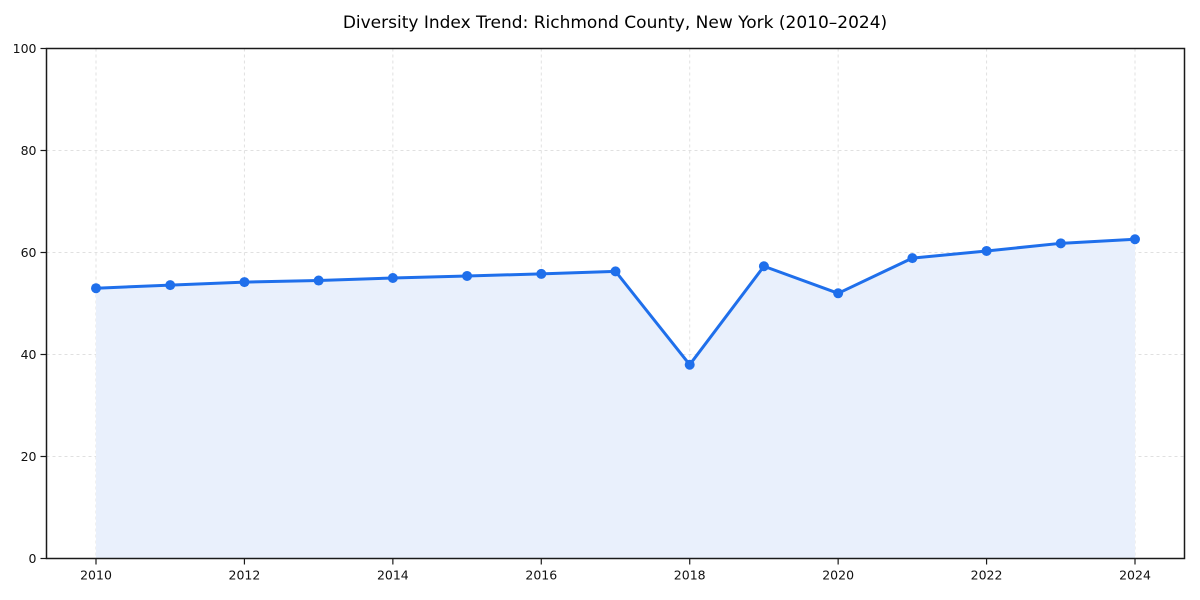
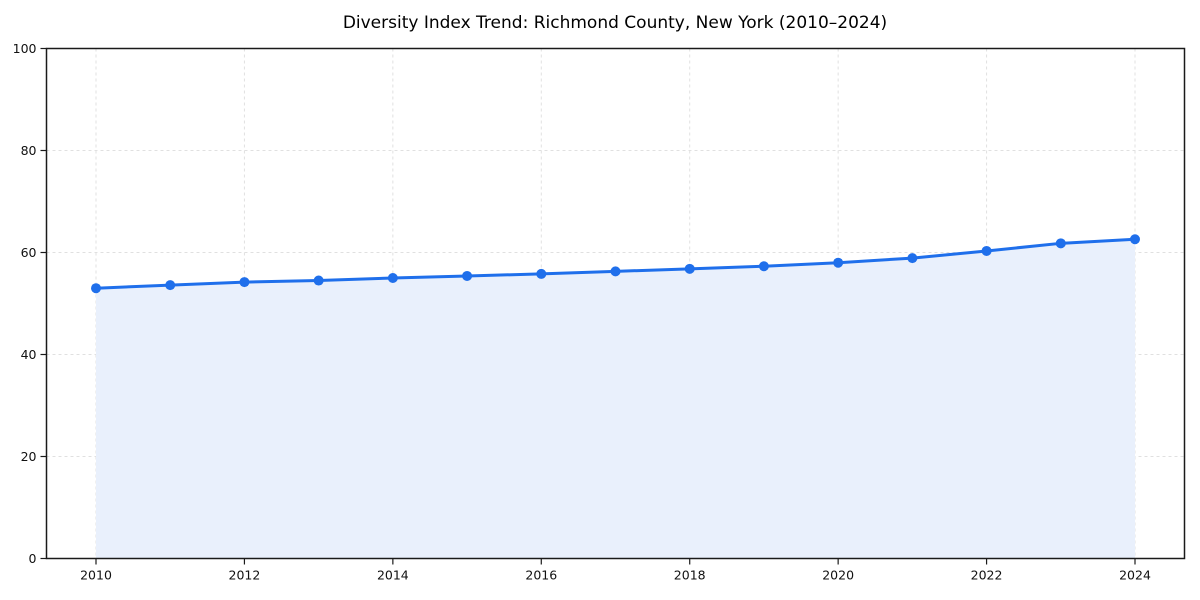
2018: 38 -> 57
2020: 52 -> 58
